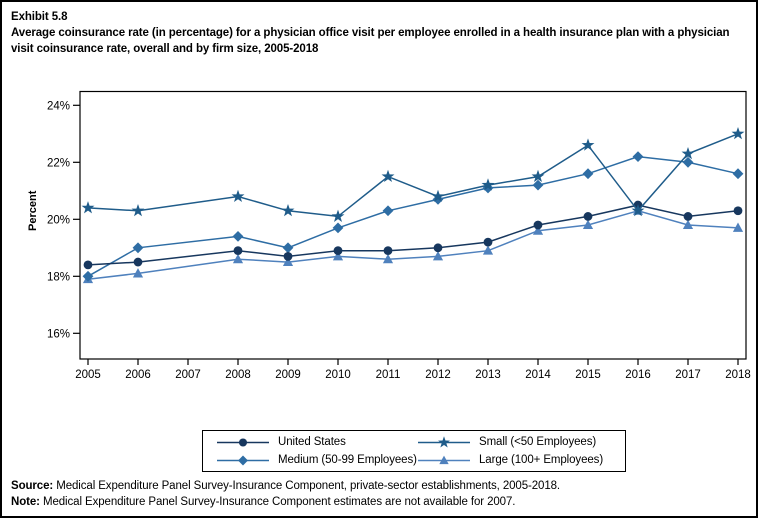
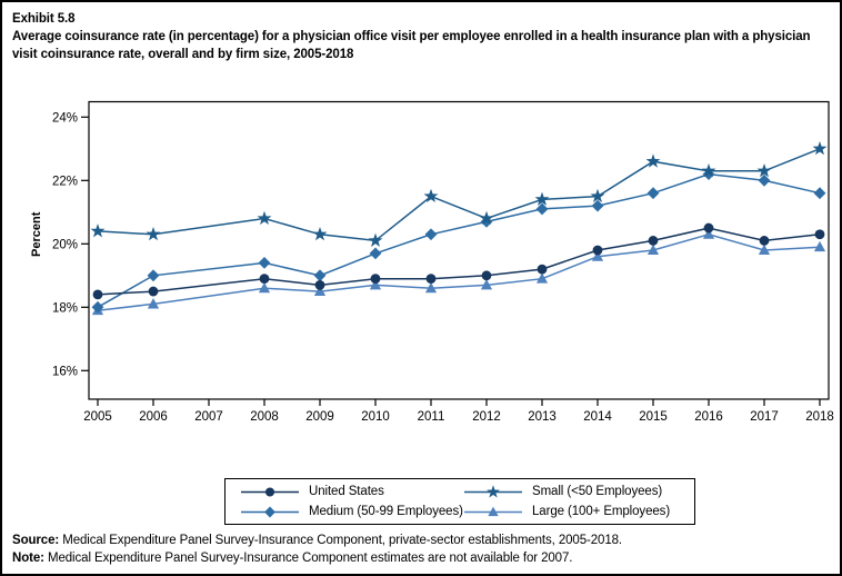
Small (<50 Employees)/2013: 21.2% -> 21.4%
Small (<50 Employees)/2016: 20.3% -> 22.3%
Large (100+ Employees)/2018: 19.7% -> 19.9%
